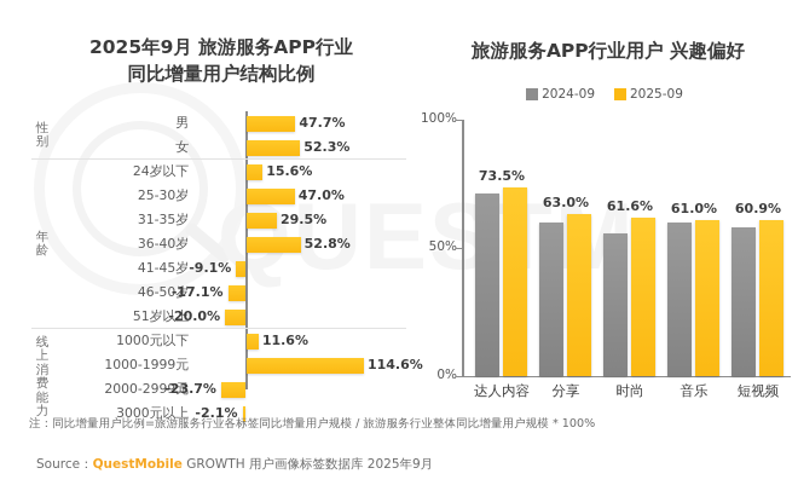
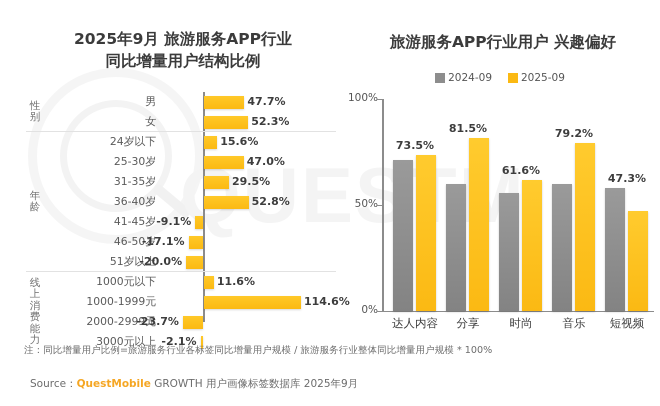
旅游服务APP行业用户 兴趣偏好/2025-09/分享: 63.0% -> 81.5%
旅游服务APP行业用户 兴趣偏好/2025-09/音乐: 61.0% -> 79.2%
旅游服务APP行业用户 兴趣偏好/2025-09/短视频: 60.9% -> 47.3%
